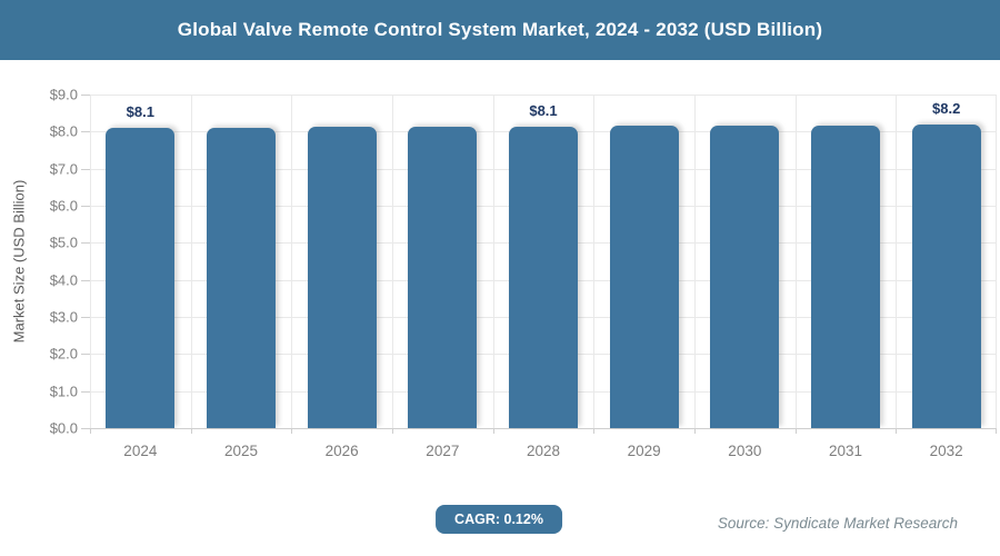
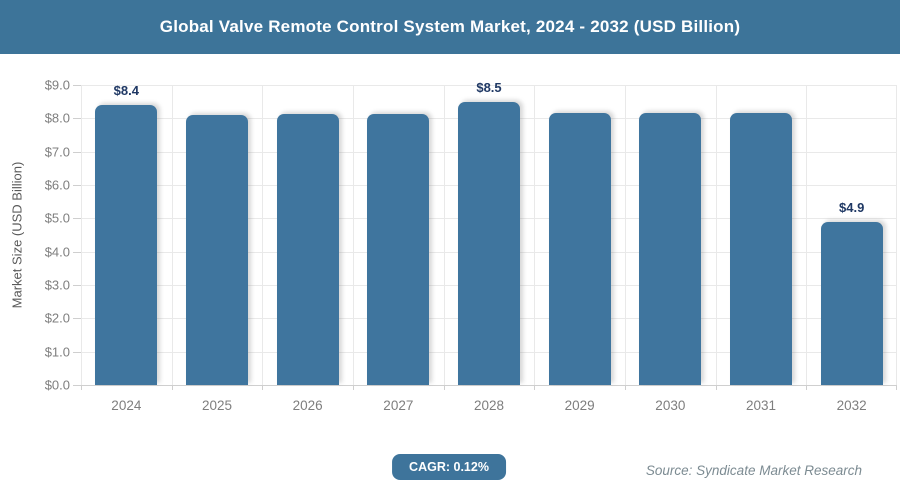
2024: $8.1 -> $8.4
2028: $8.1 -> $8.5
2032: $8.2 -> $4.9
